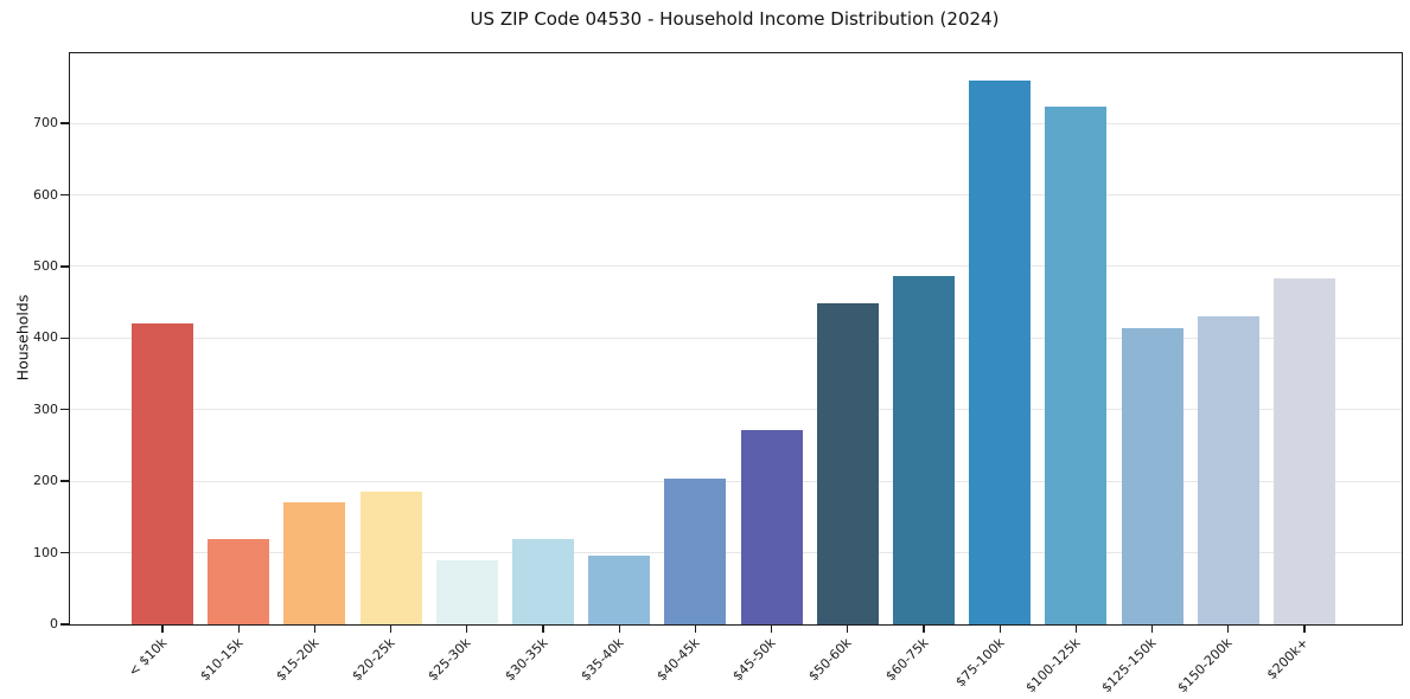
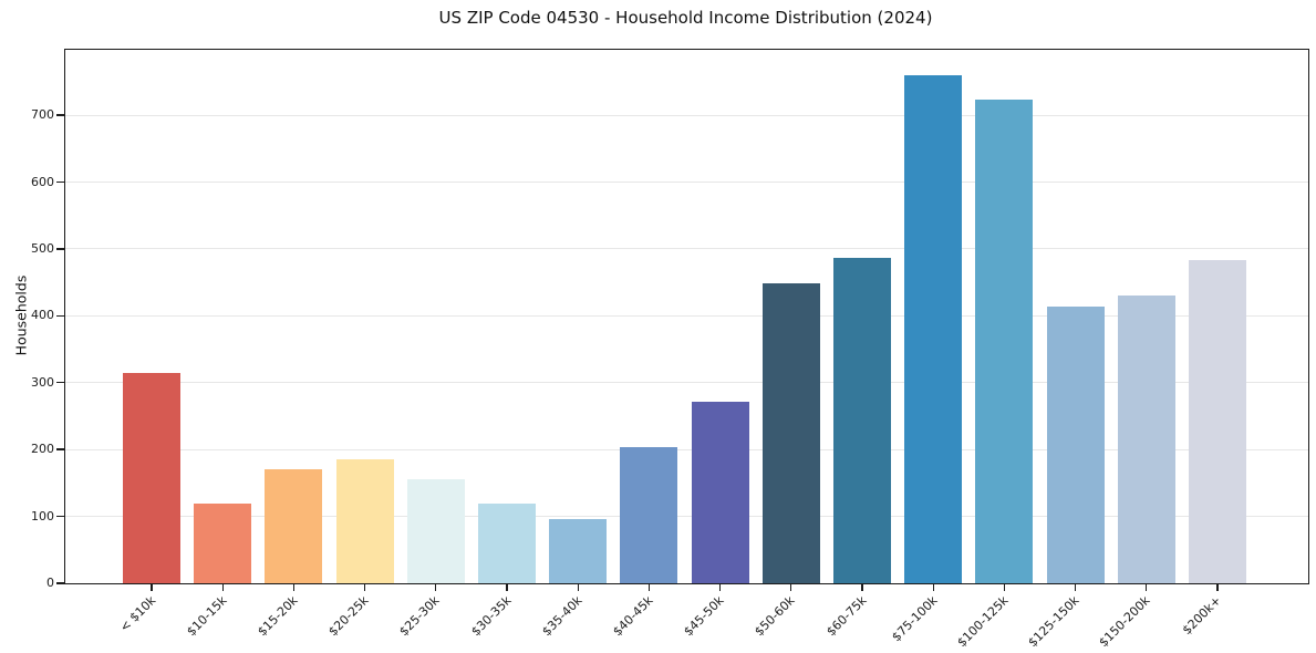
< $10k: 420 -> 310
$25-30k: 90 -> 160
